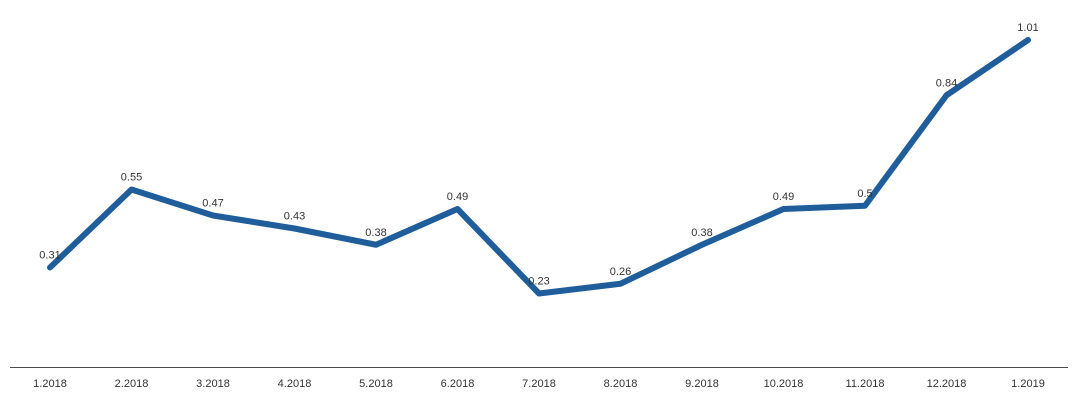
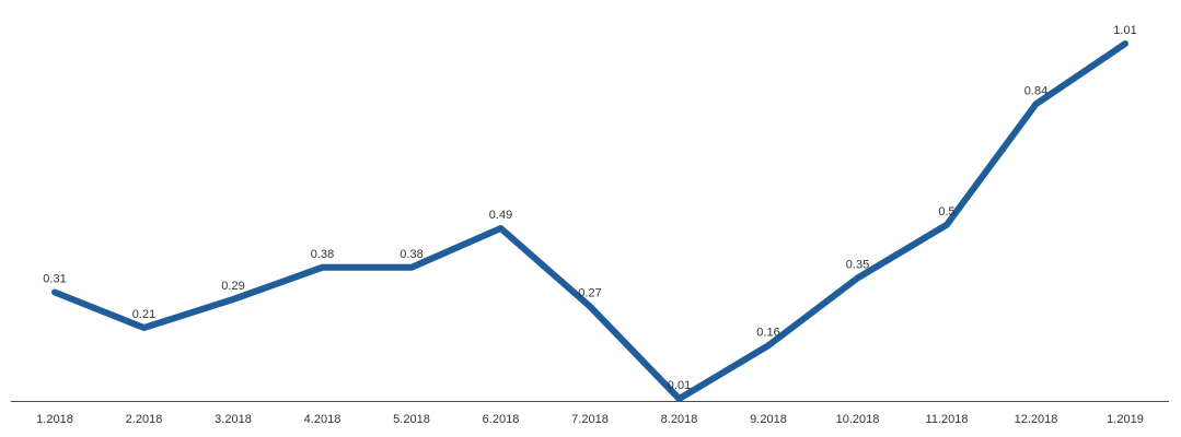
2.2018: 0.55 -> 0.21
3.2018: 0.47 -> 0.29
4.2018: 0.43 -> 0.38
7.2018: 0.23 -> 0.27
8.2018: 0.26 -> 0.01
9.2018: 0.38 -> 0.16
10.2018: 0.49 -> 0.35
